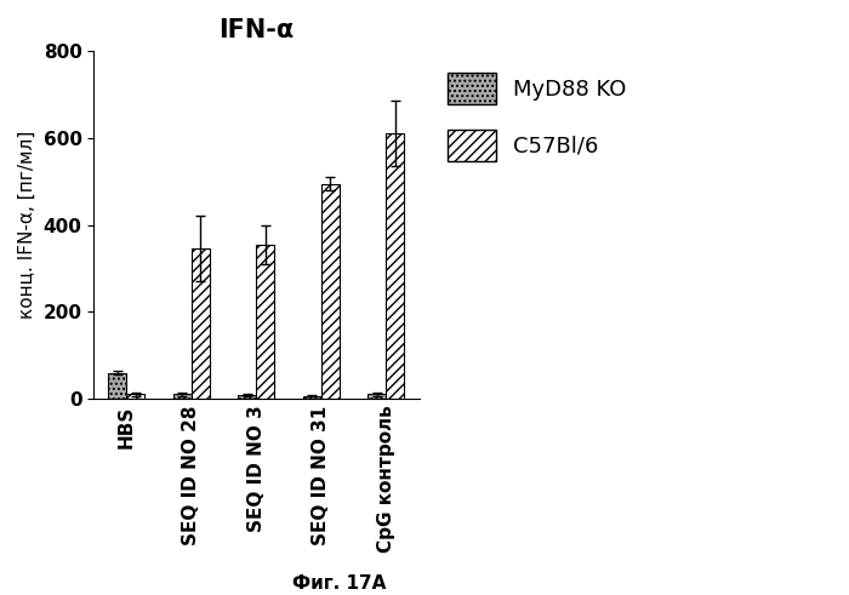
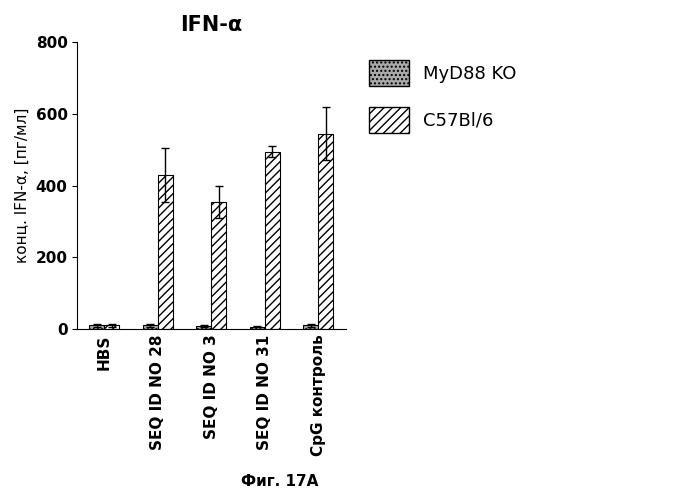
MyD88 KO/HBS: 60 -> 10
C57Bl/6/SEQ ID NO 28: 345 -> 430
C57Bl/6/CpG контроль: 610 -> 545
